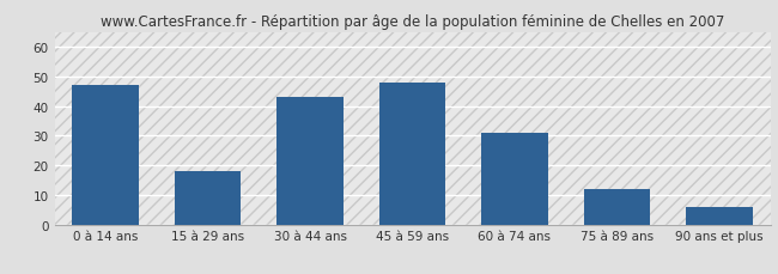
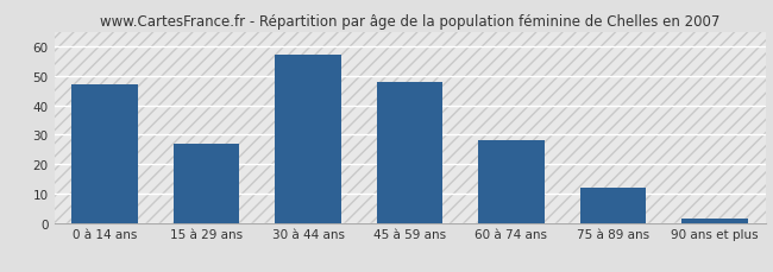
15 à 29 ans: 18.0 -> 27.0
30 à 44 ans: 43.0 -> 57.0
60 à 74 ans: 31.0 -> 28.0
90 ans et plus: 6.0 -> 1.5
